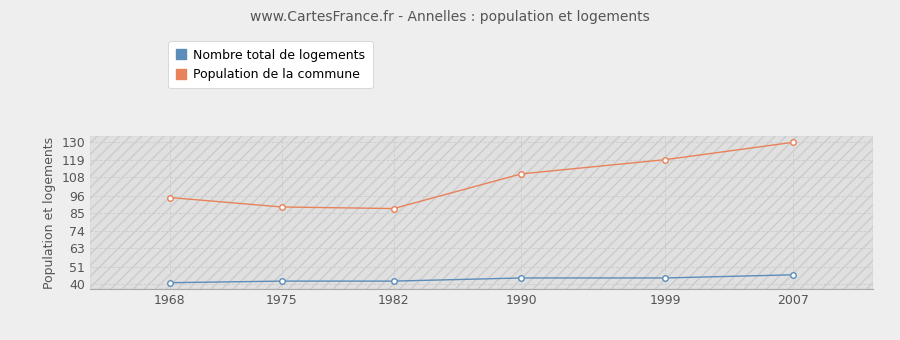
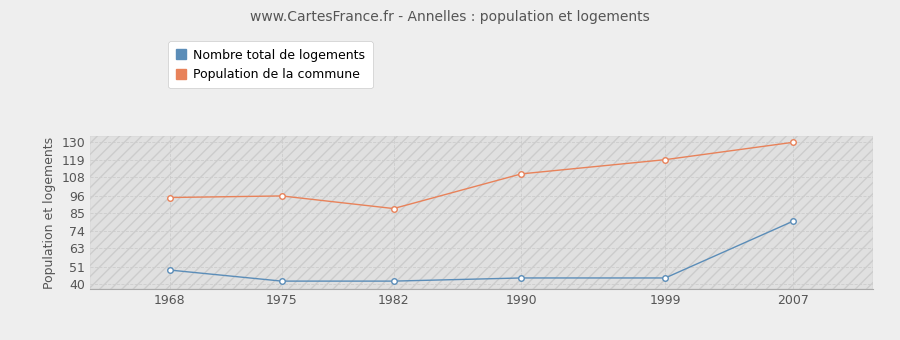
Nombre total de logements/1968: 41 -> 49
Population de la commune/1975: 89 -> 96
Nombre total de logements/2007: 46 -> 80
